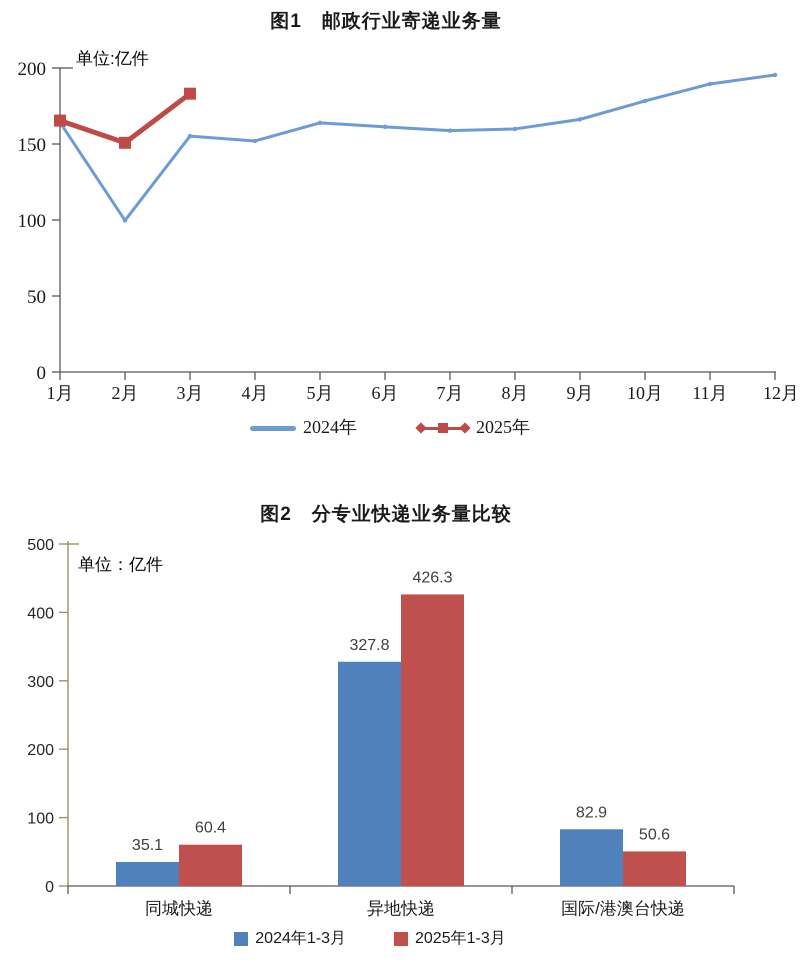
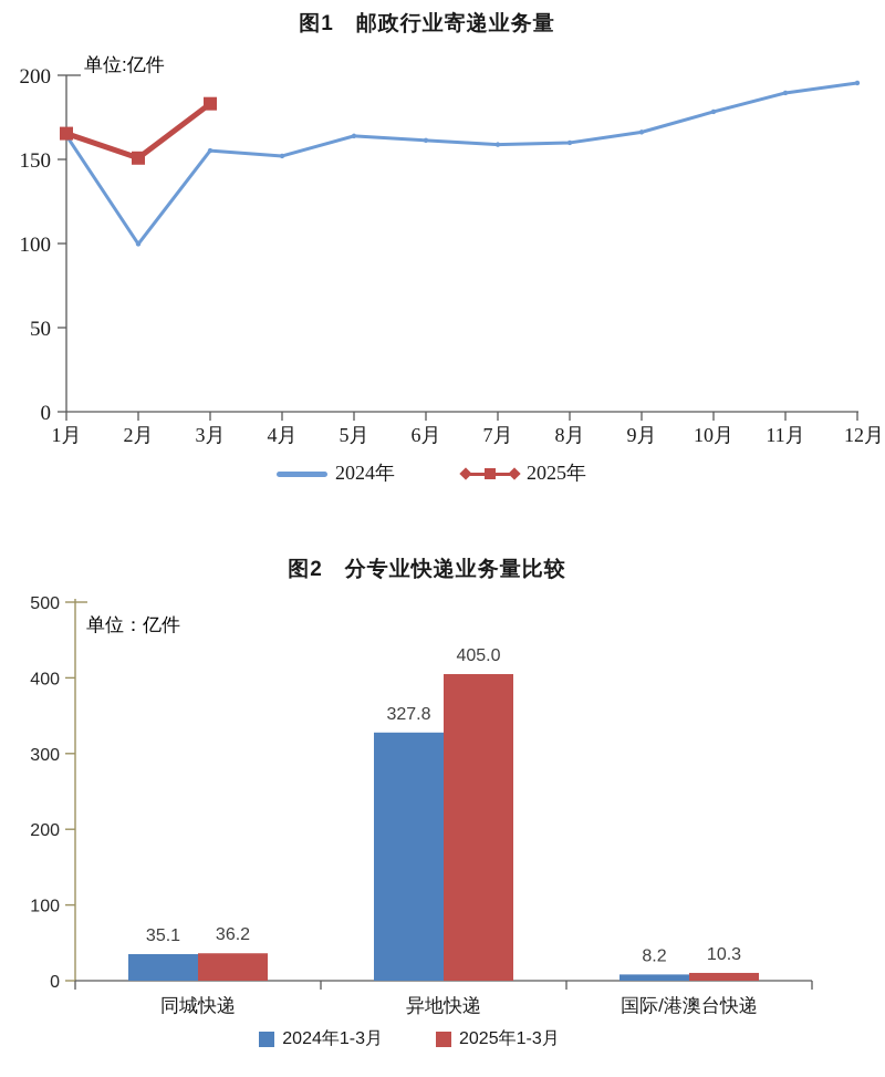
图2 分专业快递业务量比较/2025年1-3月/同城快递: 60.4 -> 36.2
图2 分专业快递业务量比较/2025年1-3月/异地快递: 426.3 -> 405.0
图2 分专业快递业务量比较/2024年1-3月/国际/港澳台快递: 82.9 -> 8.2
图2 分专业快递业务量比较/2025年1-3月/国际/港澳台快递: 50.6 -> 10.3
